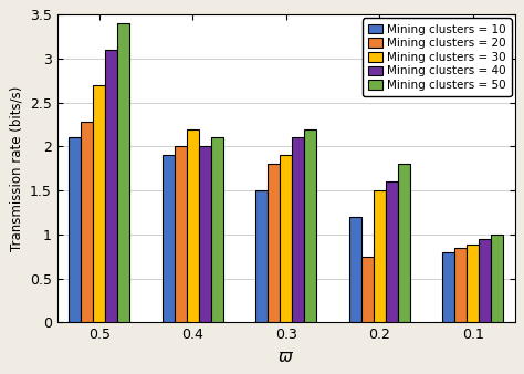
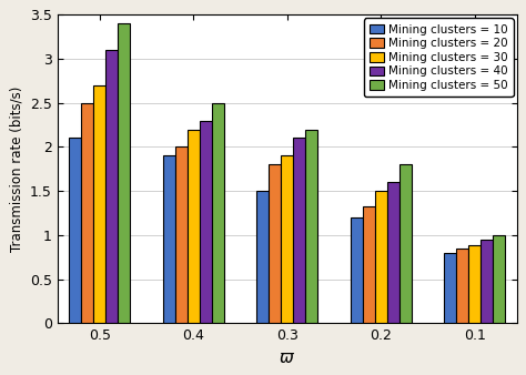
Mining clusters = 20/0.5: 2.28 -> 2.50
Mining clusters = 40/0.4: 2.00 -> 2.30
Mining clusters = 50/0.4: 2.1 -> 2.5
Mining clusters = 20/0.2: 0.74 -> 1.32
